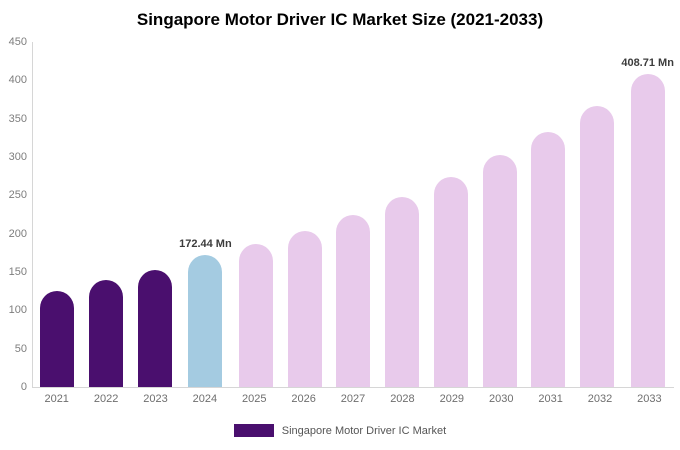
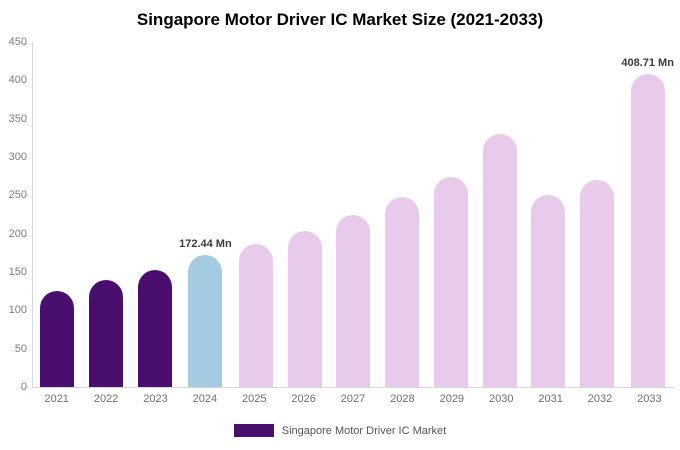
2030: 300 -> 330
2031: 330 -> 250
2032: 370 -> 270
